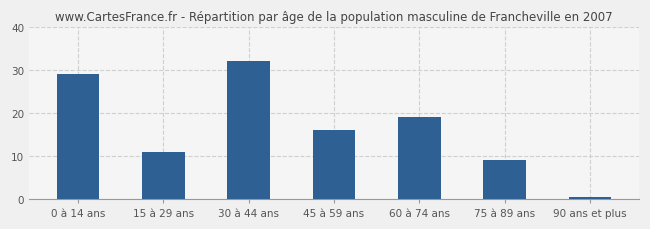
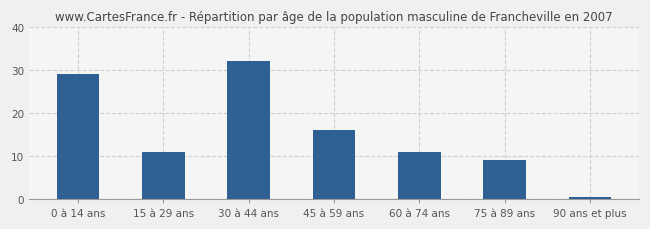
60 à 74 ans: 19.0 -> 11.0
